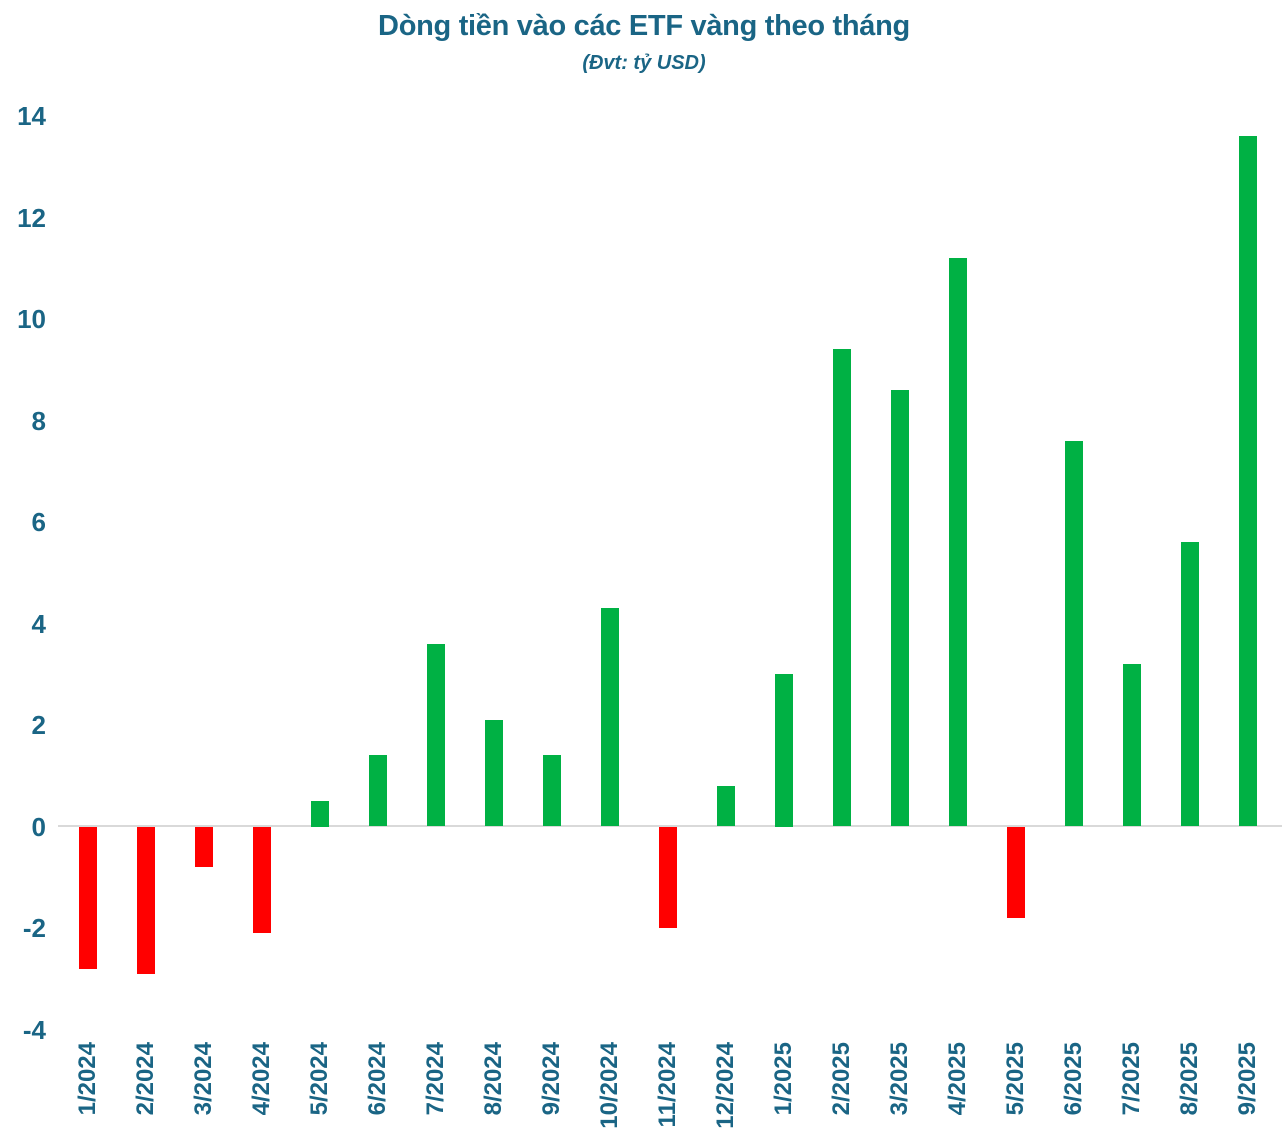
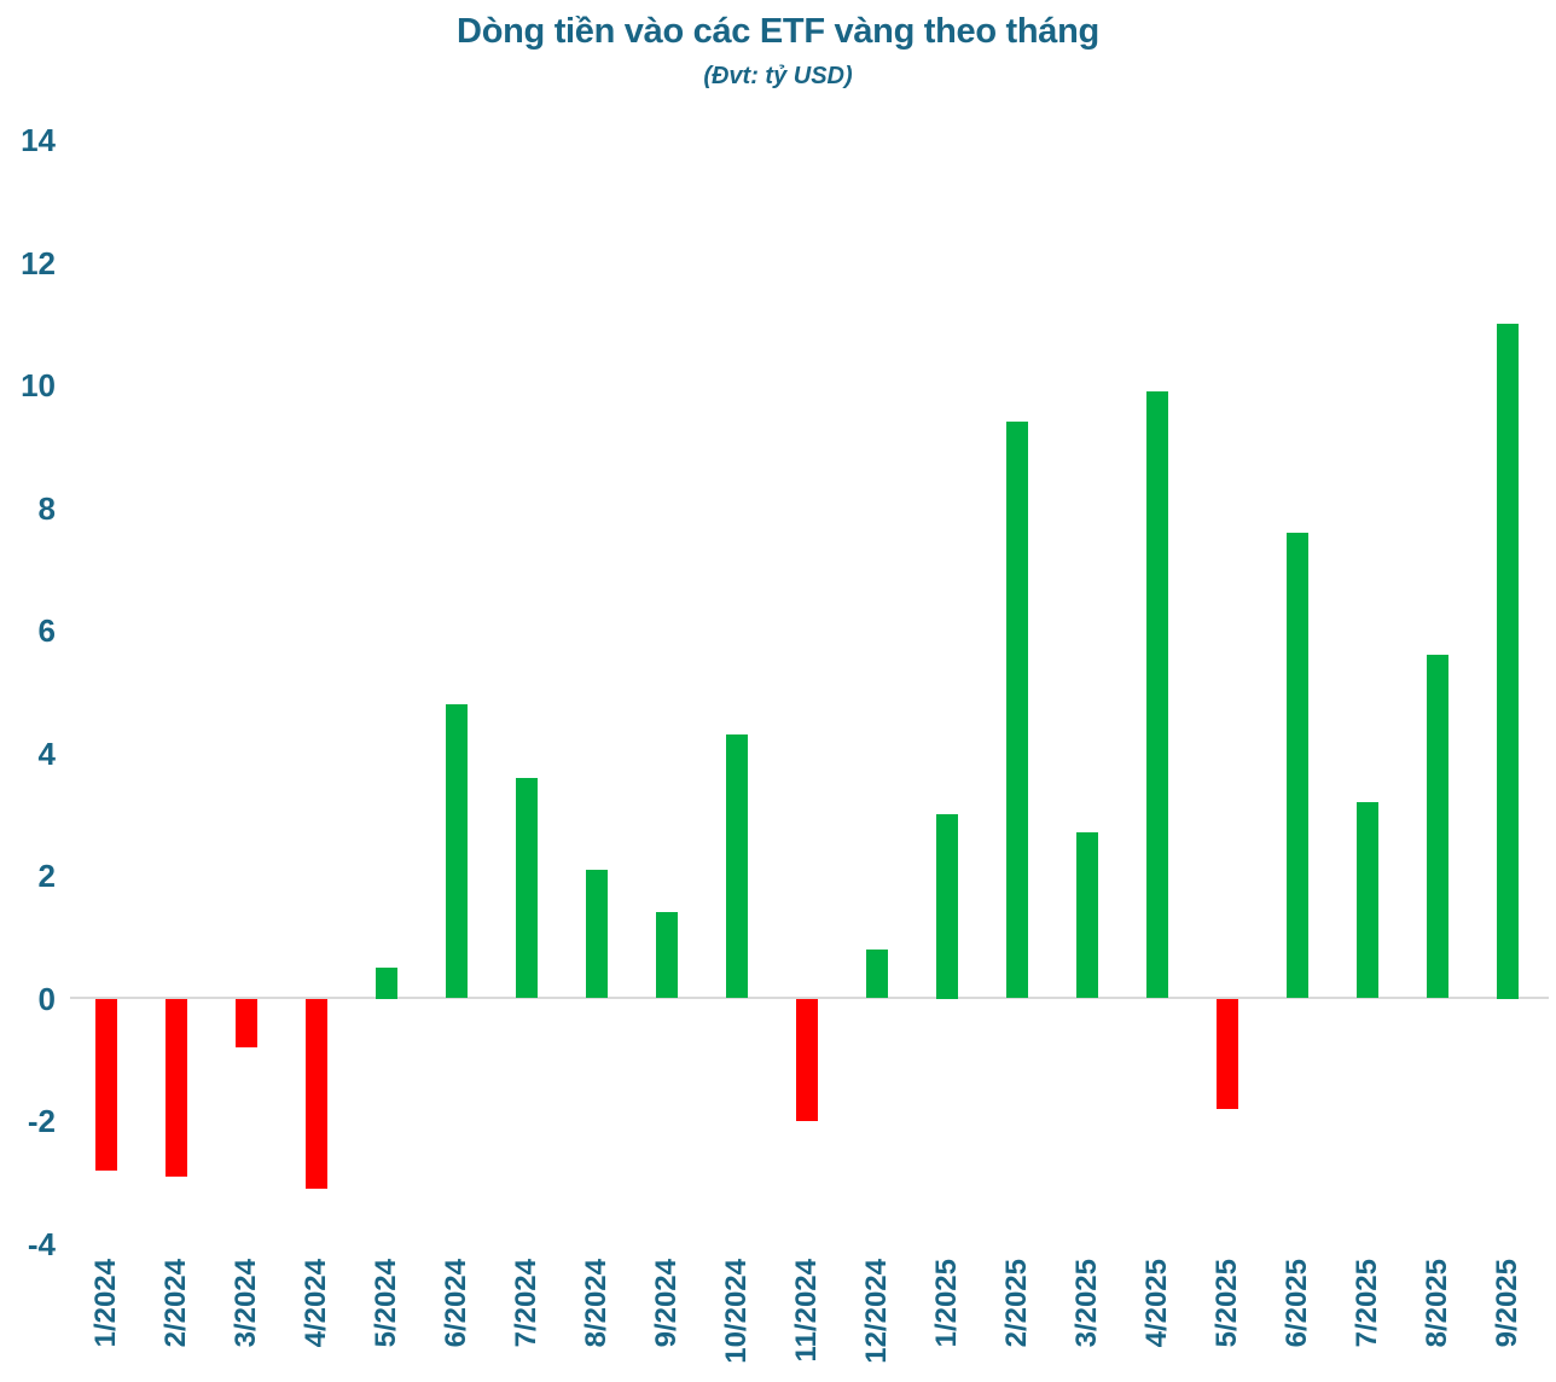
4/2024: -2.1 -> -3.1
6/2024: 1.4 -> 4.8
3/2025: 8.6 -> 2.7
4/2025: 11.2 -> 9.9
9/2025: 13.6 -> 11.0
